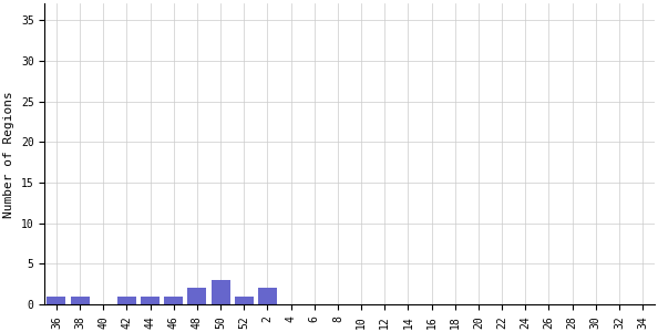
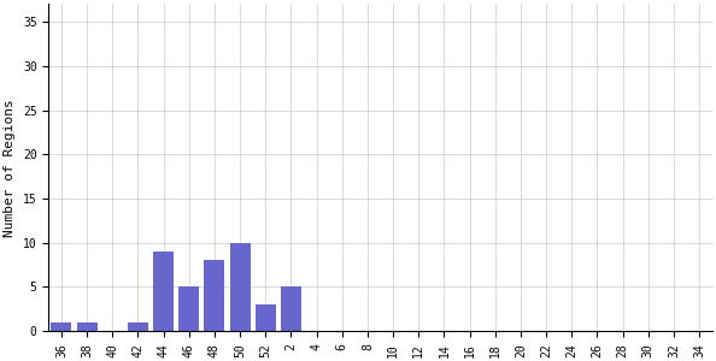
44: 1 -> 9
46: 1 -> 5
48: 2 -> 8
50: 3 -> 10
52: 1 -> 3
2: 2 -> 5
